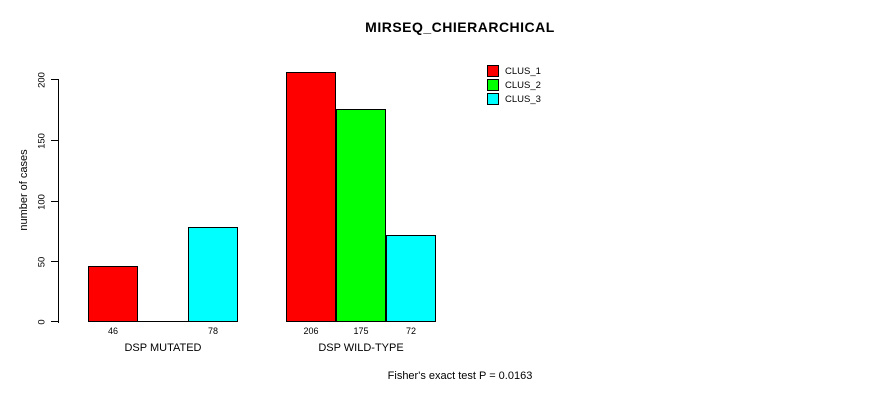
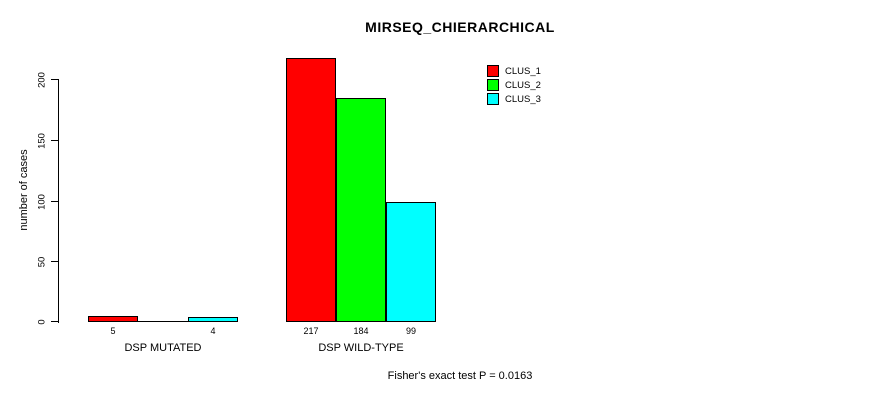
CLUS_1/DSP MUTATED: 46 -> 5
CLUS_3/DSP MUTATED: 78 -> 4
CLUS_1/DSP WILD-TYPE: 206 -> 217
CLUS_2/DSP WILD-TYPE: 175 -> 184
CLUS_3/DSP WILD-TYPE: 72 -> 99
